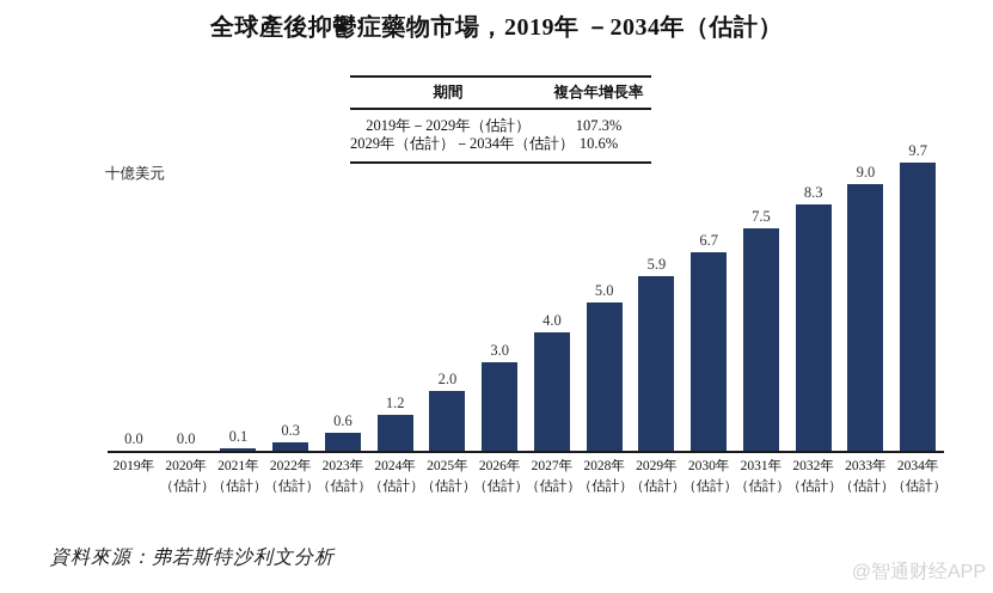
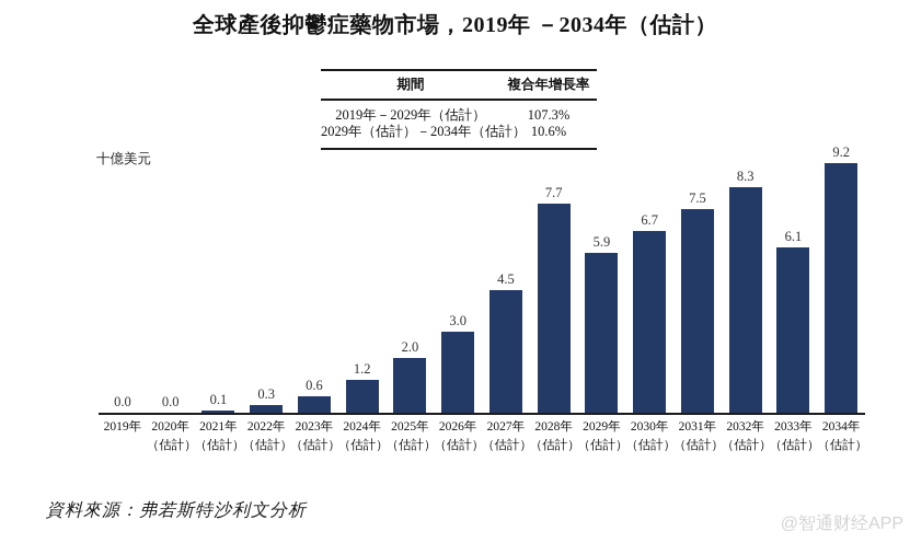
2027年（估計）: 4.0 -> 4.5
2028年（估計）: 5.0 -> 7.7
2033年（估計）: 9.0 -> 6.1
2034年（估計）: 9.7 -> 9.2
